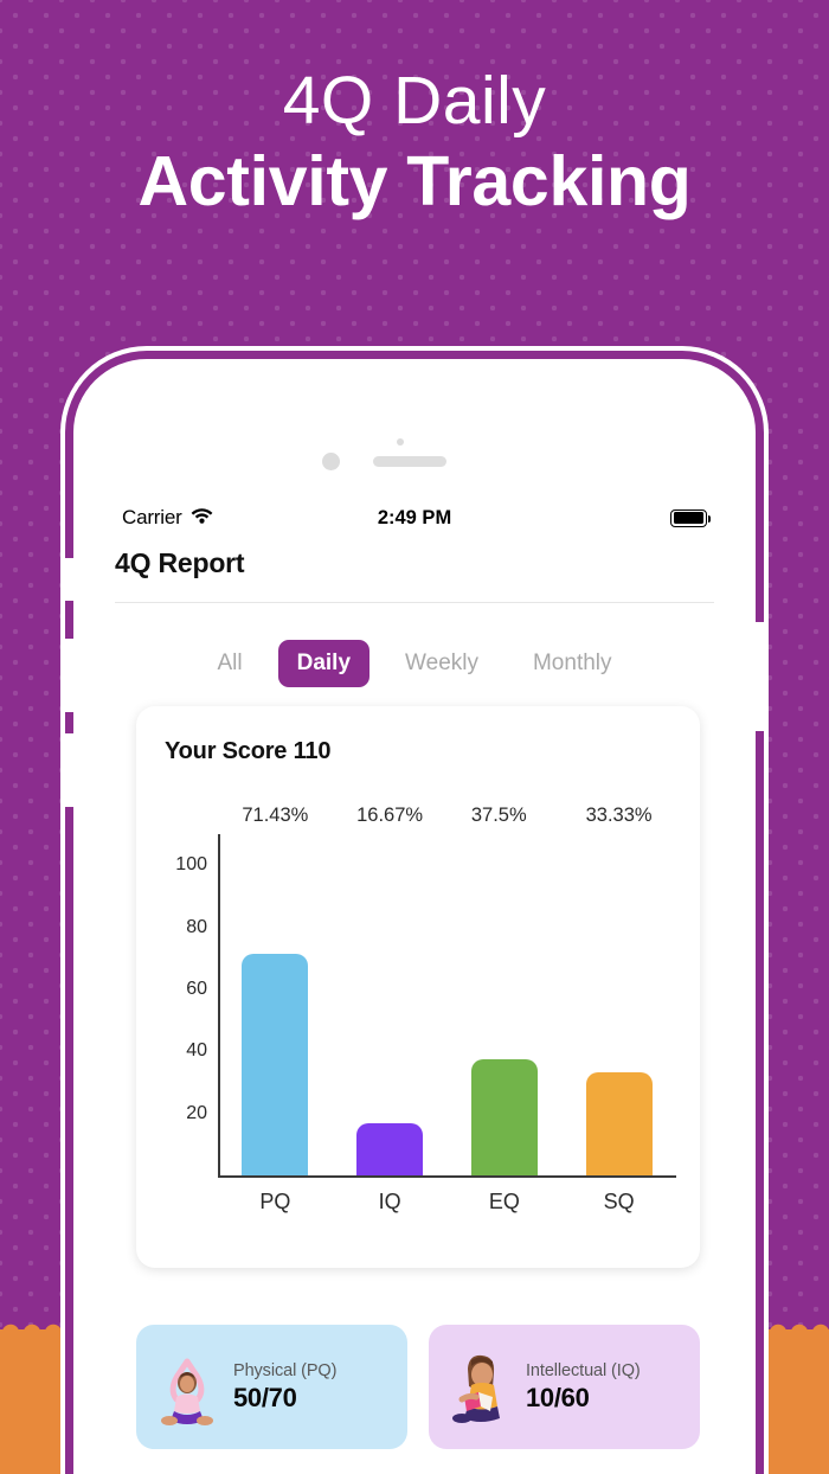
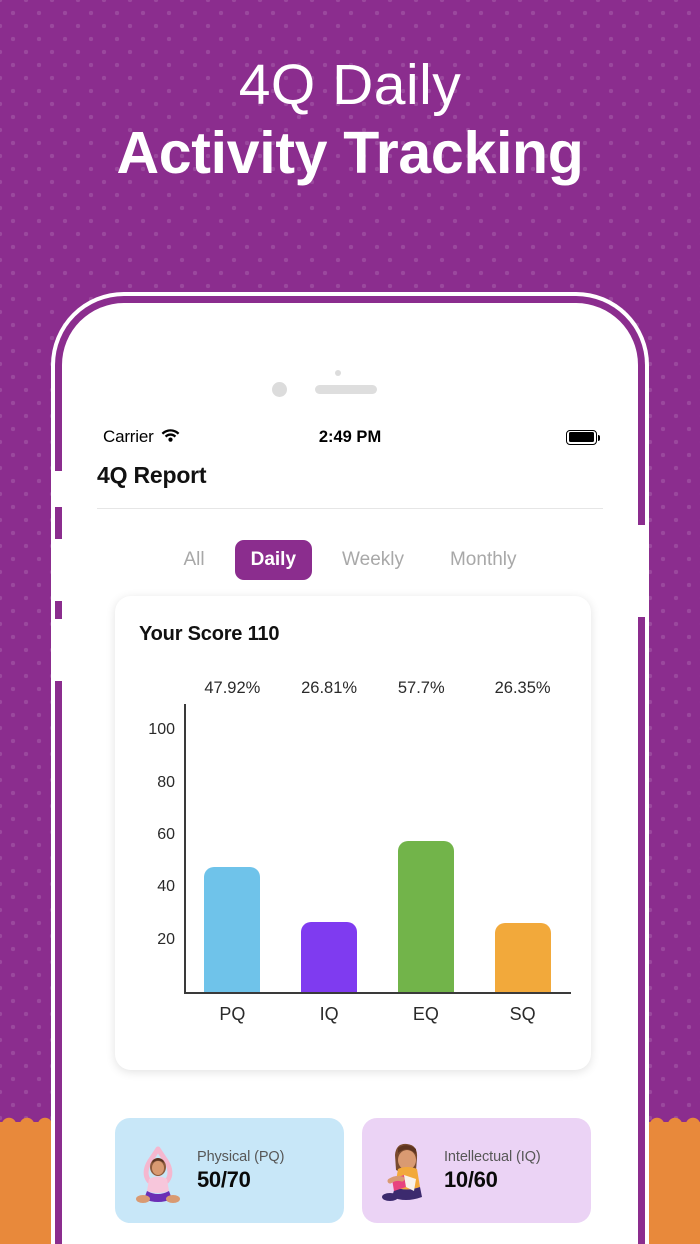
PQ: 71.43% -> 47.92%
IQ: 16.67% -> 26.81%
EQ: 37.5% -> 57.7%
SQ: 33.33% -> 26.35%
